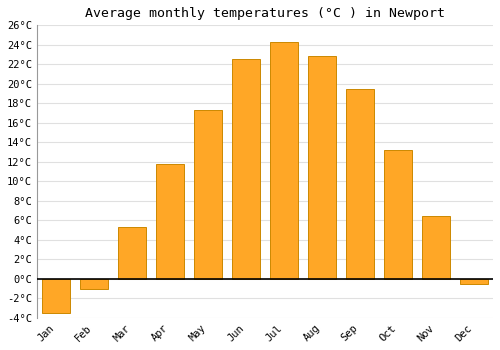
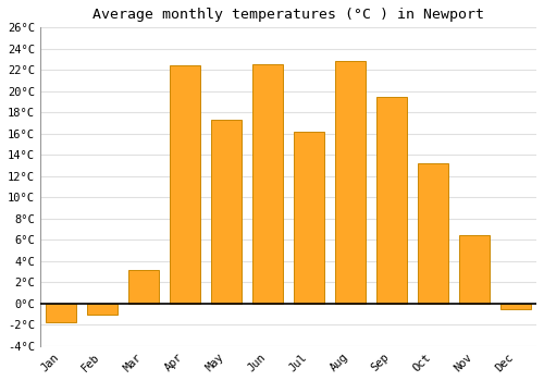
Jan: -3.5°C -> -1.8°C
Mar: 5.3°C -> 3.2°C
Apr: 11.8°C -> 22.4°C
Jul: 24.3°C -> 16.2°C
